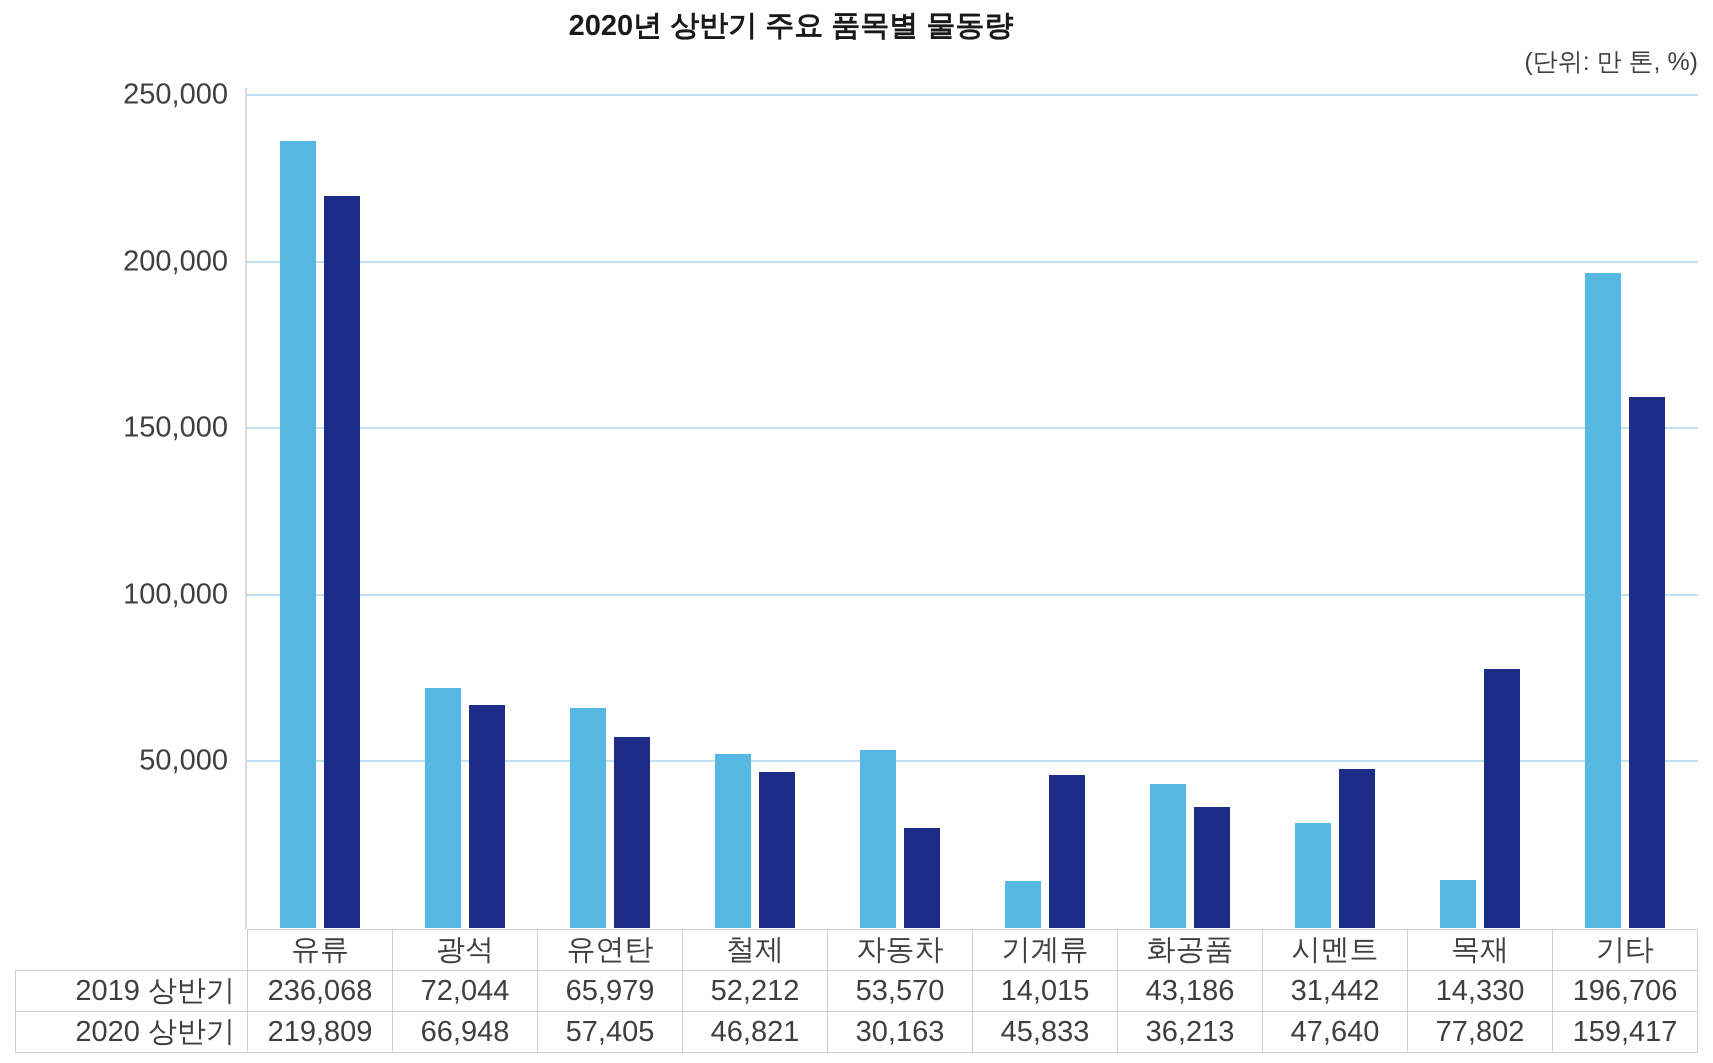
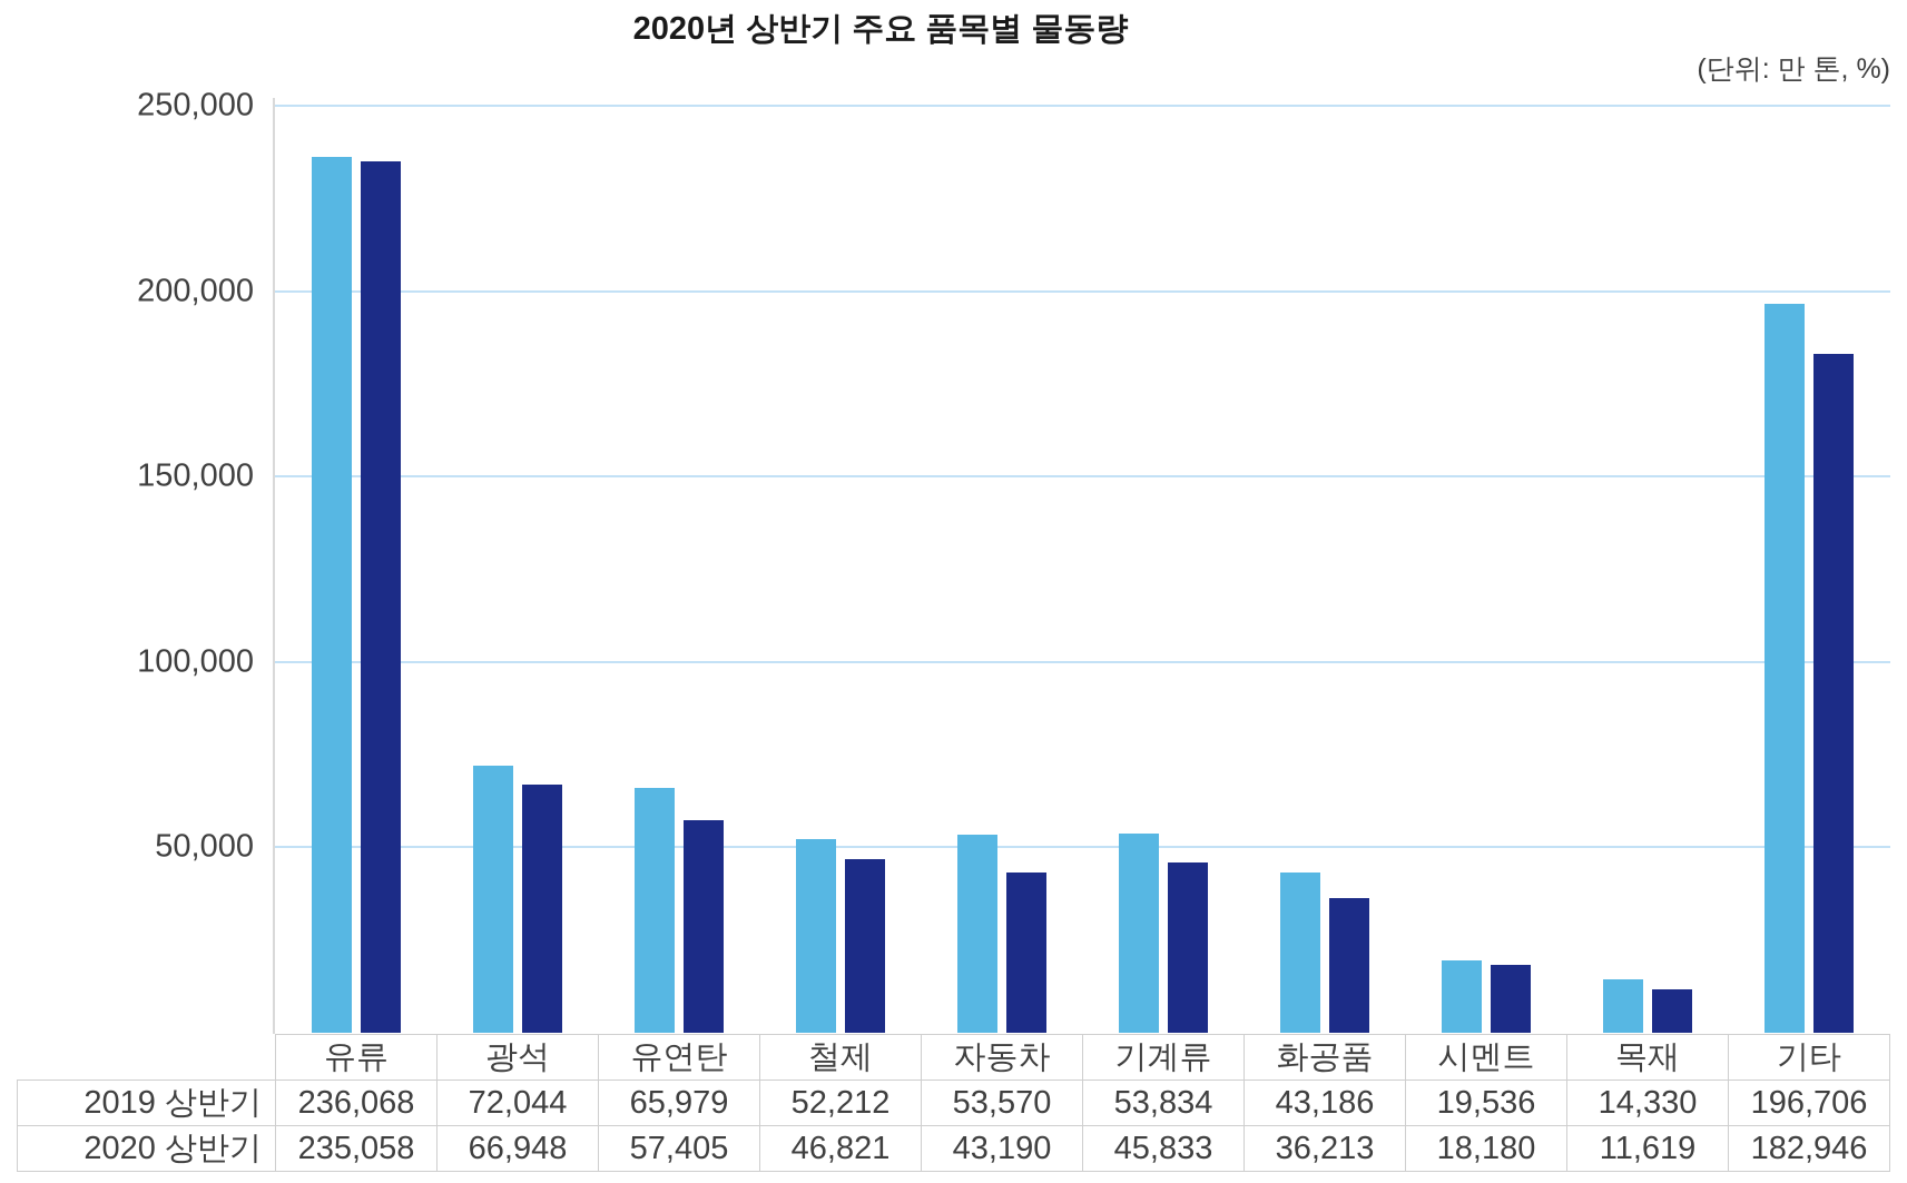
2020 상반기/유류: 219,809 -> 235,058
2020 상반기/자동차: 30,163 -> 43,190
2019 상반기/기계류: 14,015 -> 53,834
2019 상반기/시멘트: 31,442 -> 19,536
2020 상반기/시멘트: 47,640 -> 18,180
2020 상반기/목재: 77,802 -> 11,619
2020 상반기/기타: 159,417 -> 182,946
